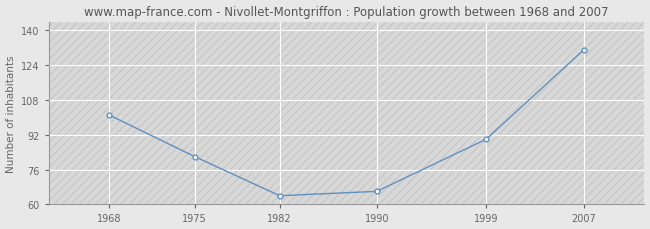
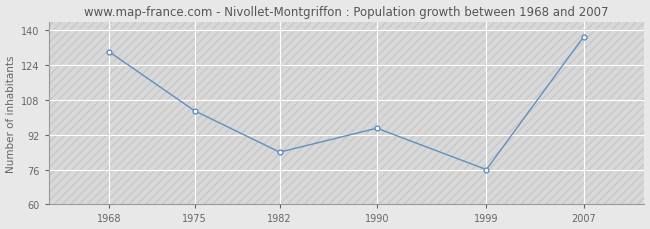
1968: 101 -> 130
1975: 82 -> 103
1982: 64 -> 84
1990: 66 -> 95
1999: 90 -> 76
2007: 131 -> 137
